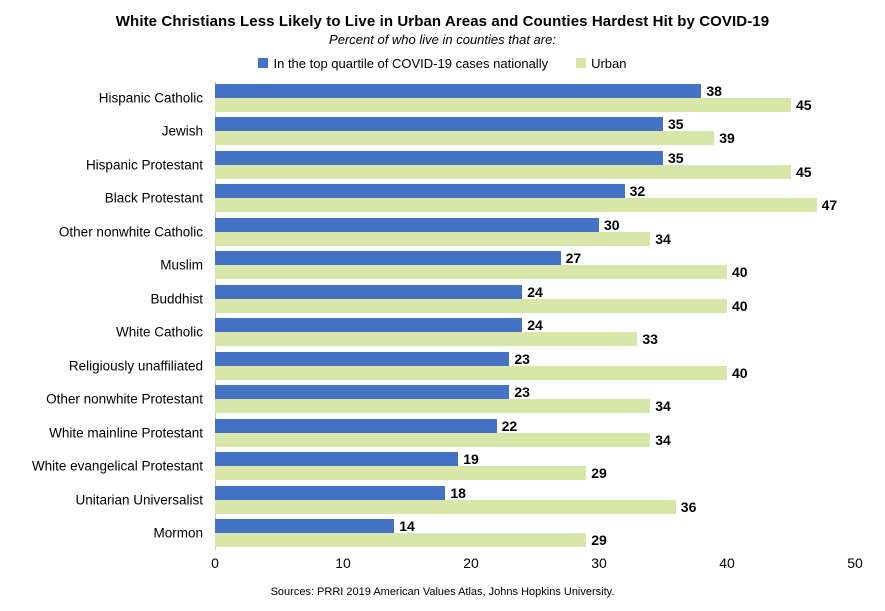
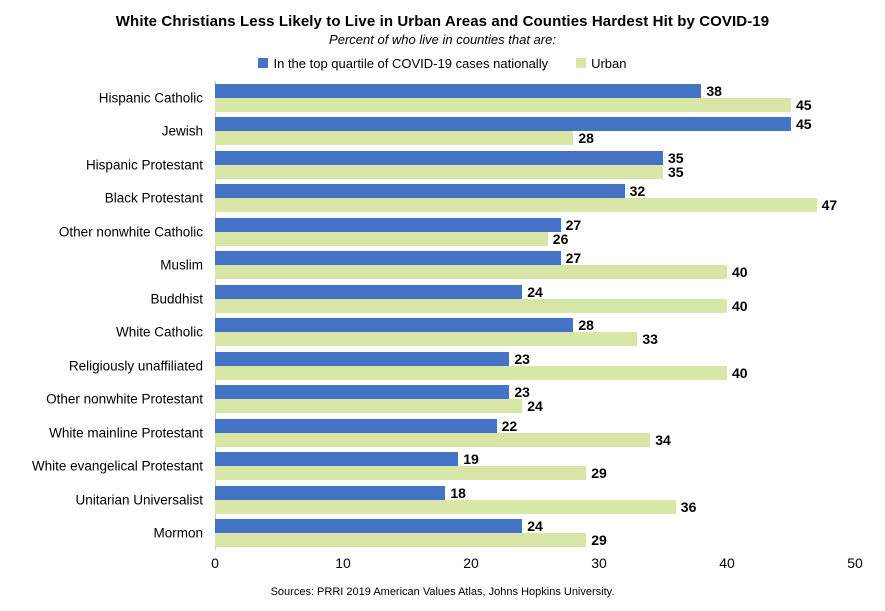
In the top quartile of COVID-19 cases nationally/Jewish: 35 -> 45
Urban/Jewish: 39 -> 28
Urban/Hispanic Protestant: 45 -> 35
In the top quartile of COVID-19 cases nationally/Other nonwhite Catholic: 30 -> 27
Urban/Other nonwhite Catholic: 34 -> 26
In the top quartile of COVID-19 cases nationally/White Catholic: 24 -> 28
Urban/Other nonwhite Protestant: 34 -> 24
In the top quartile of COVID-19 cases nationally/Mormon: 14 -> 24
